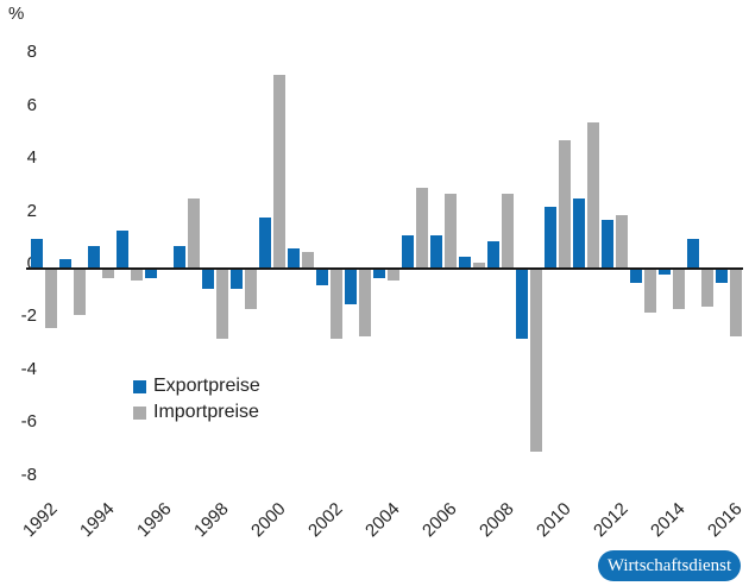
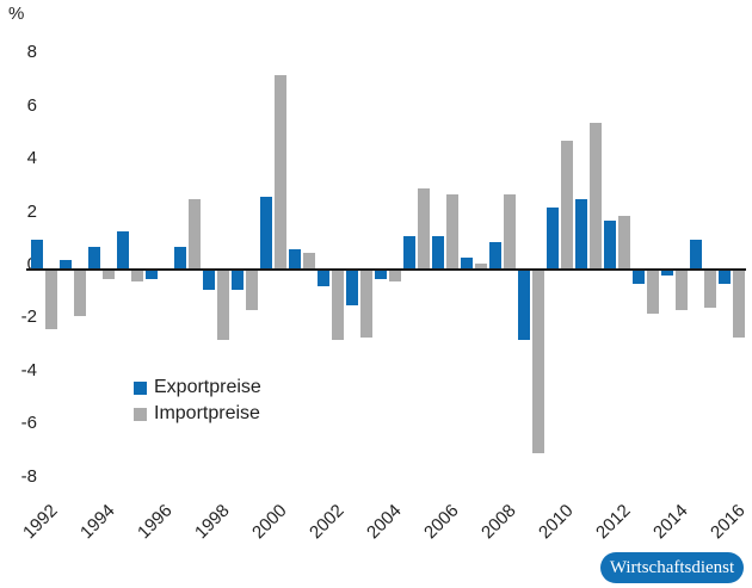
Exportpreise/2000: 1.9 -> 2.7
